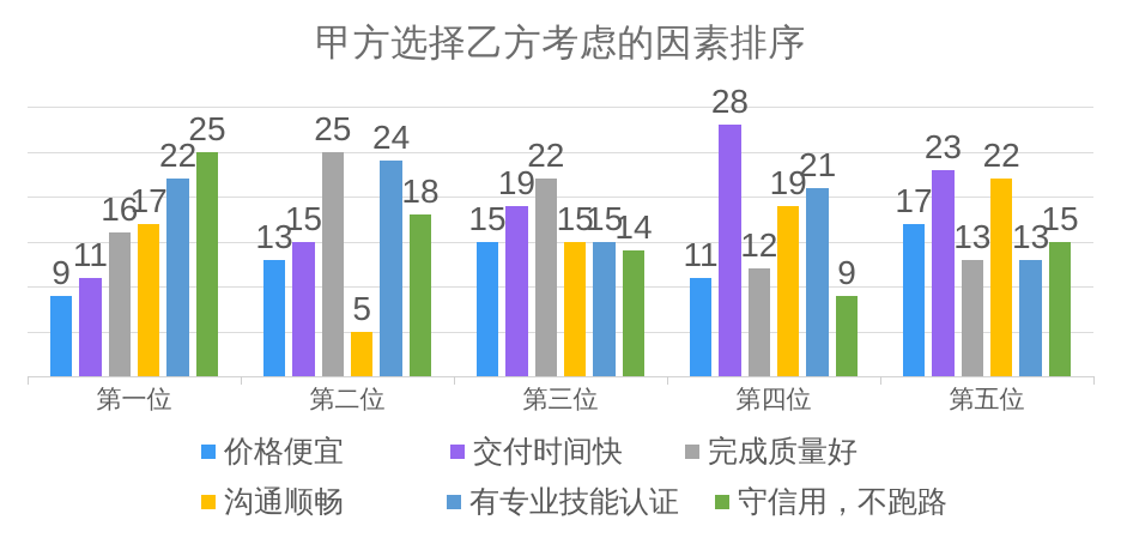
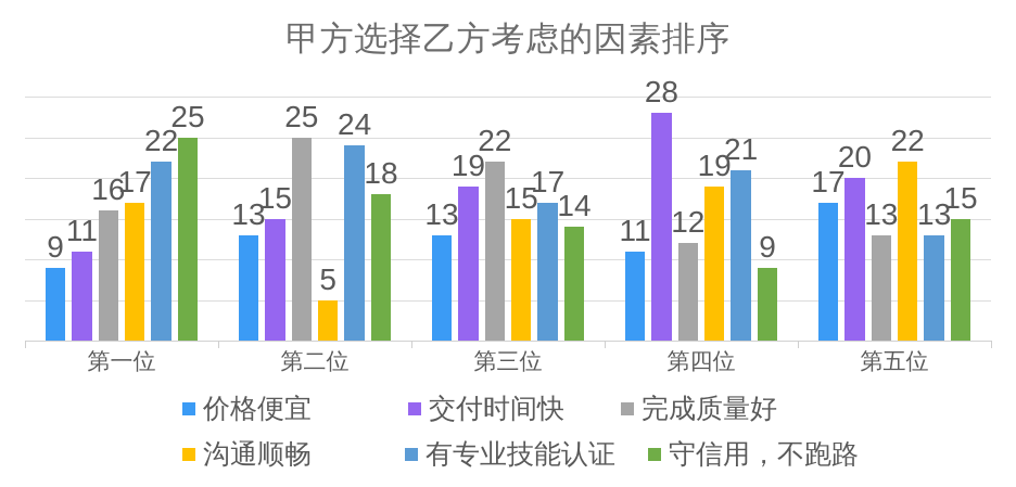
价格便宜/第三位: 15 -> 13
有专业技能认证/第三位: 15 -> 17
交付时间快/第五位: 23 -> 20
